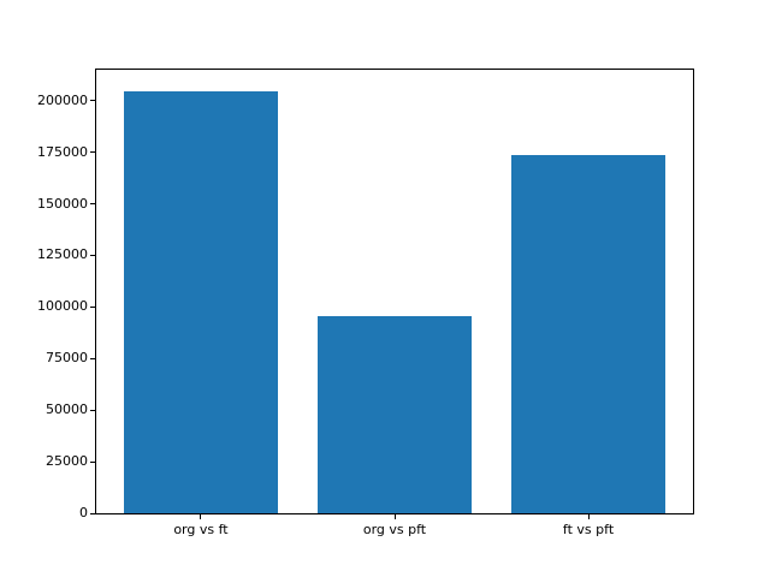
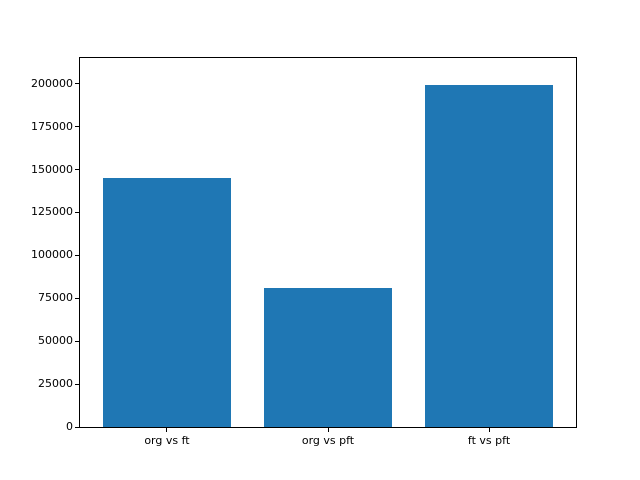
org vs ft: 205000 -> 145000
org vs pft: 96000 -> 81000
ft vs pft: 174000 -> 199000
